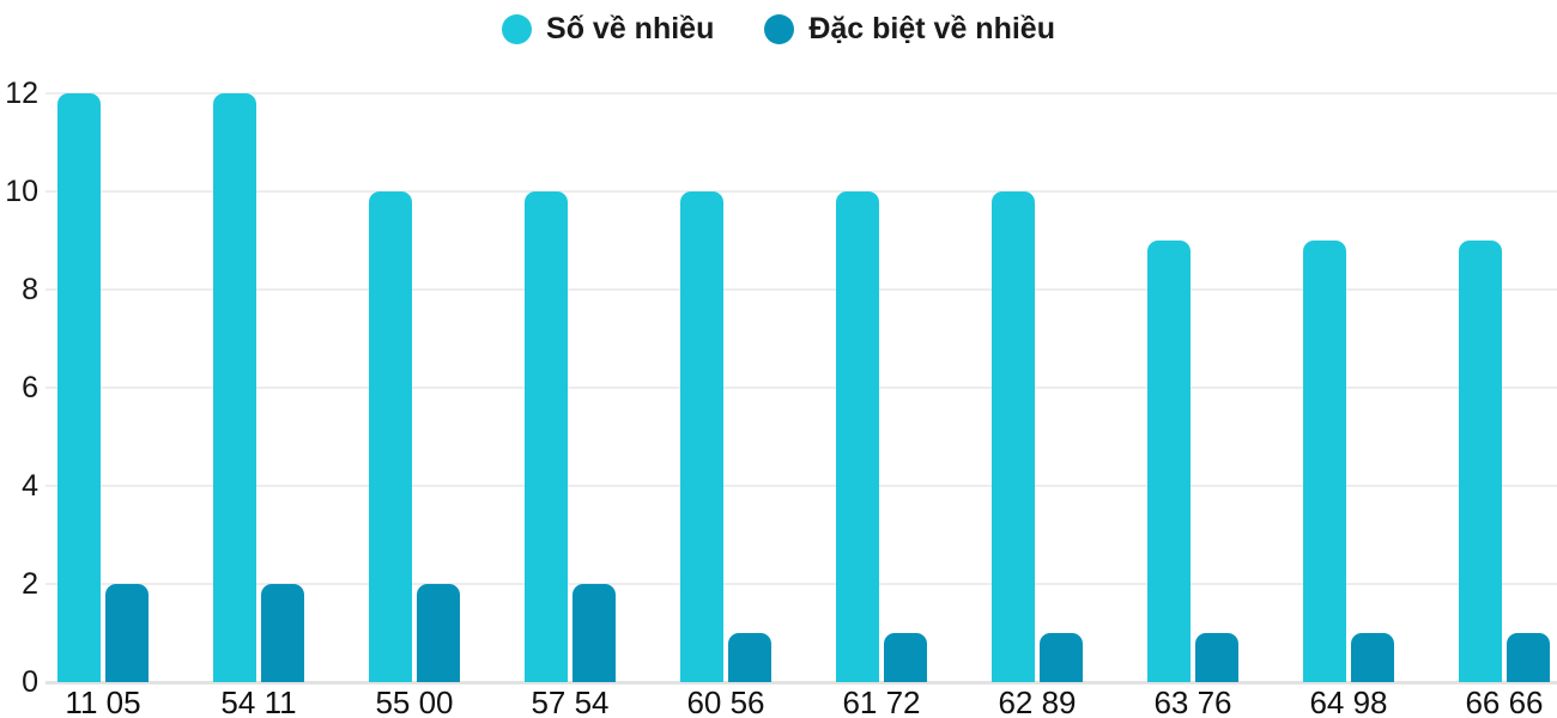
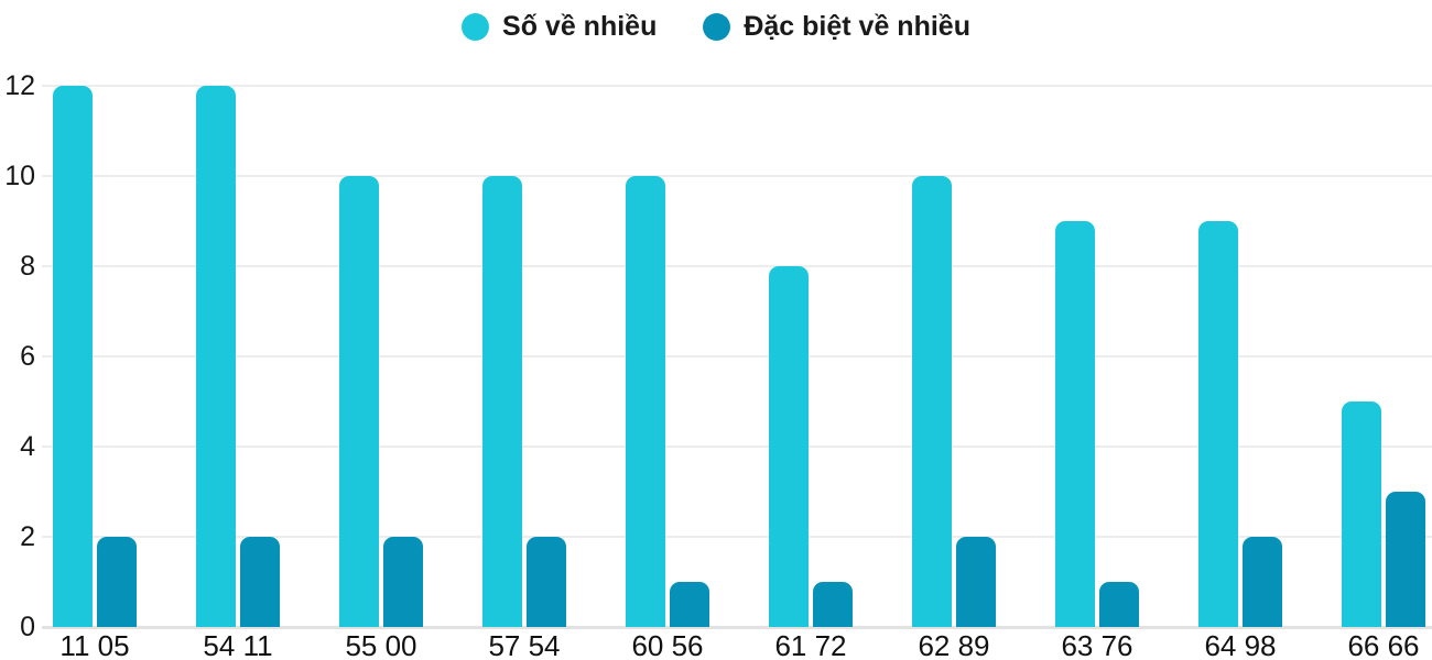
Số về nhiều/61 72: 10 -> 8
Đặc biệt về nhiều/62 89: 1 -> 2
Đặc biệt về nhiều/64 98: 1 -> 2
Số về nhiều/66 66: 9 -> 5
Đặc biệt về nhiều/66 66: 1 -> 3
